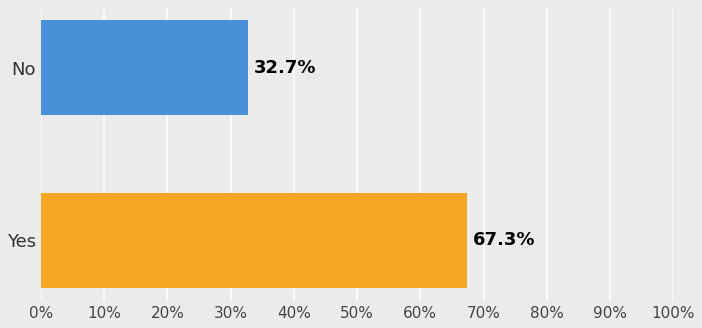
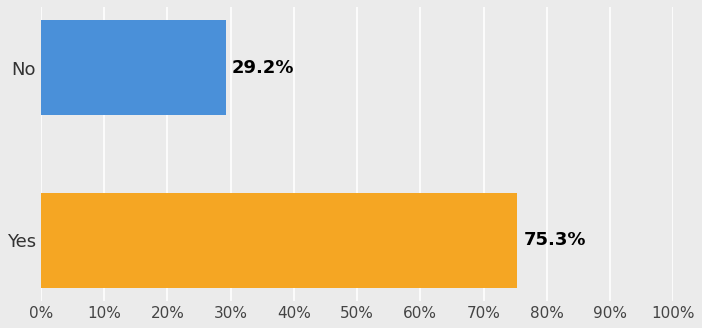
No: 32.7% -> 29.2%
Yes: 67.3% -> 75.3%
